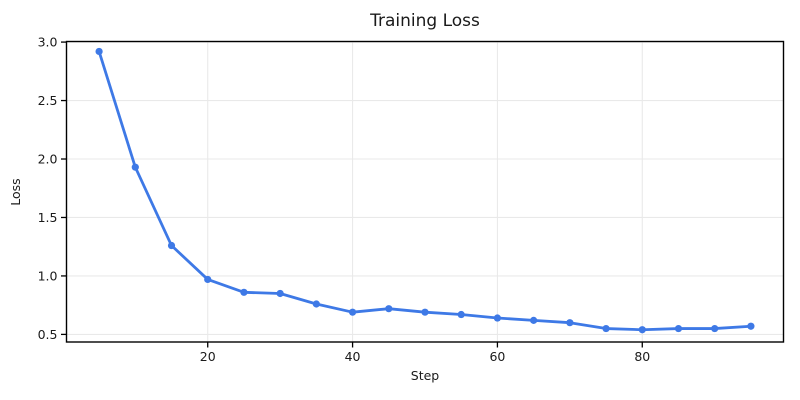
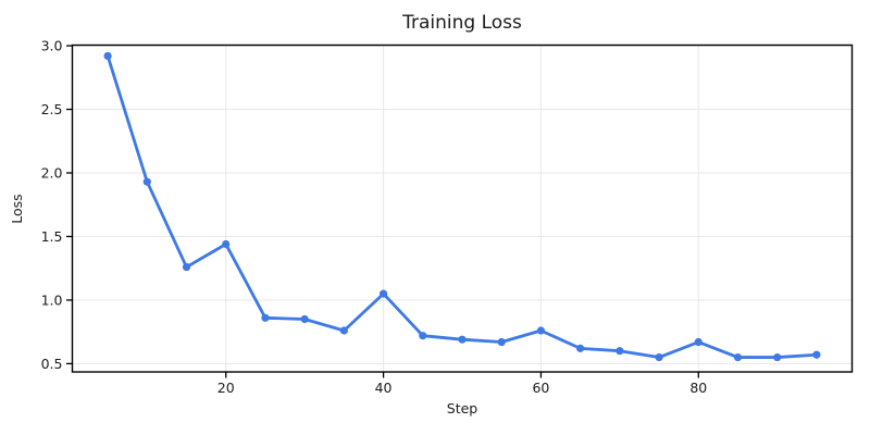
20: 0.97 -> 1.44
40: 0.69 -> 1.05
60: 0.64 -> 0.76
80: 0.54 -> 0.67
